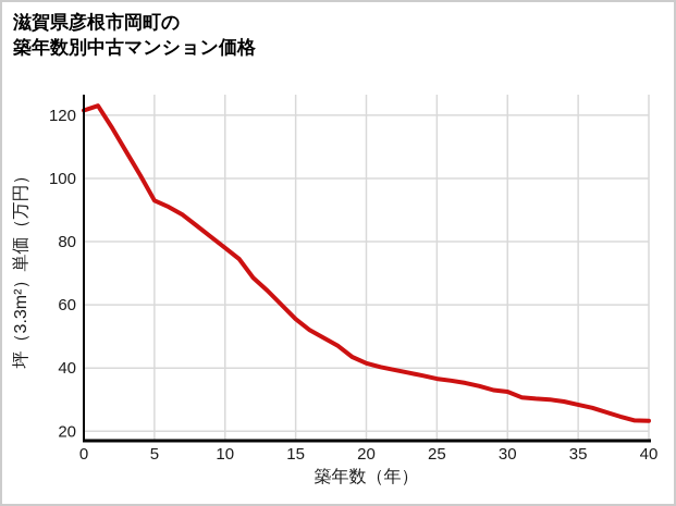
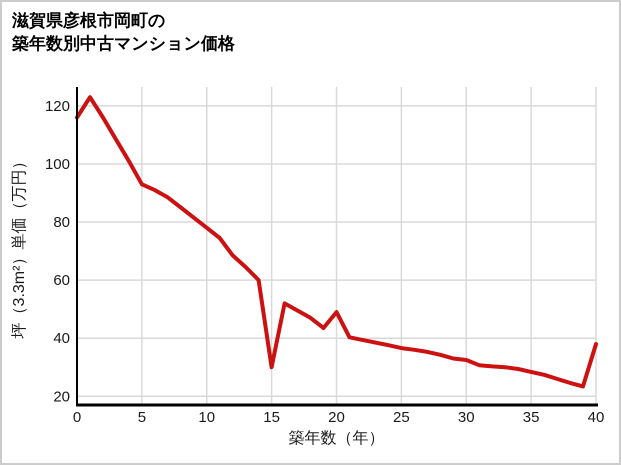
0: 122 -> 116
15: 56 -> 30
20: 42 -> 49
40: 23 -> 38
